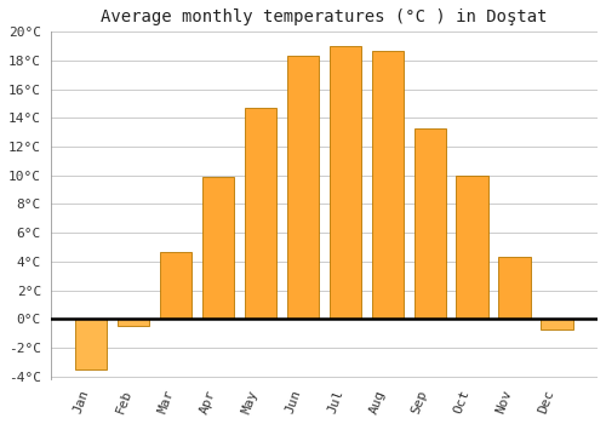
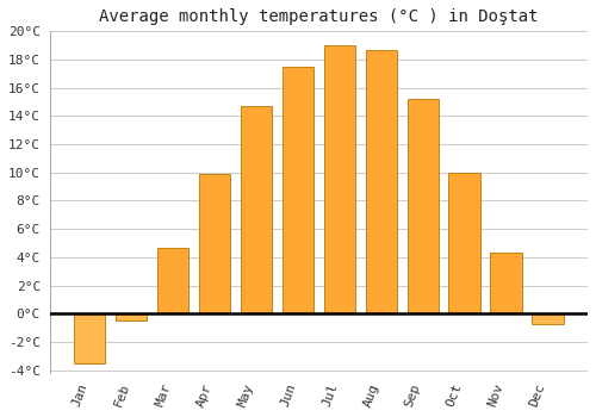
Jun: 18.3°C -> 17.5°C
Sep: 13.3°C -> 15.2°C
